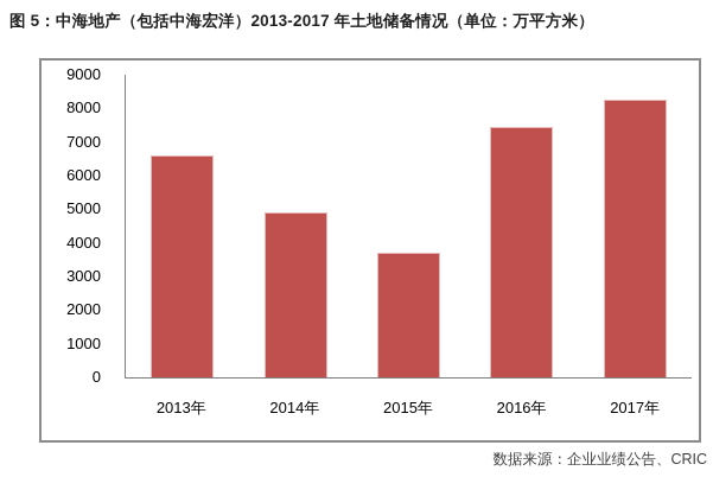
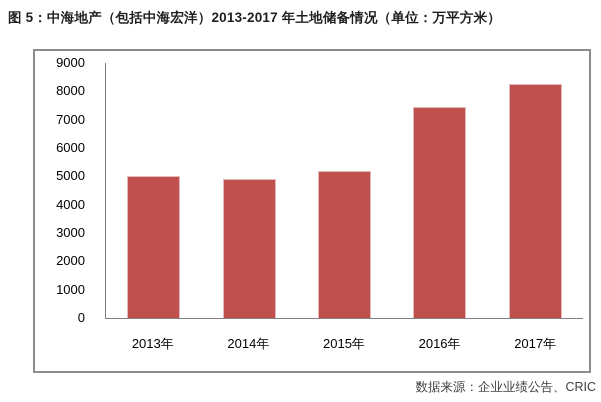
2013年: 6600 -> 5000
2015年: 3700 -> 5200
